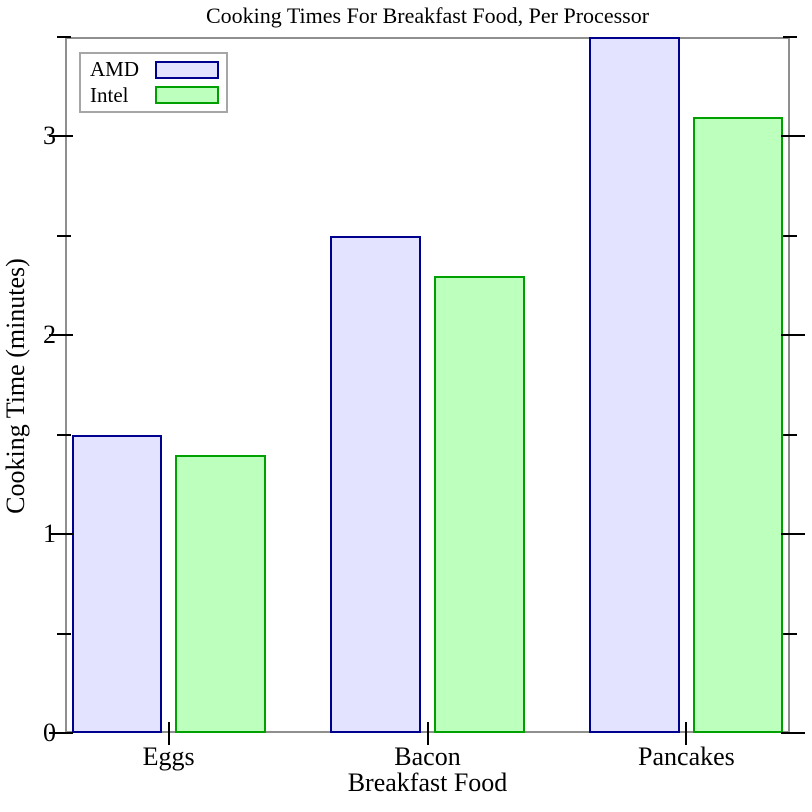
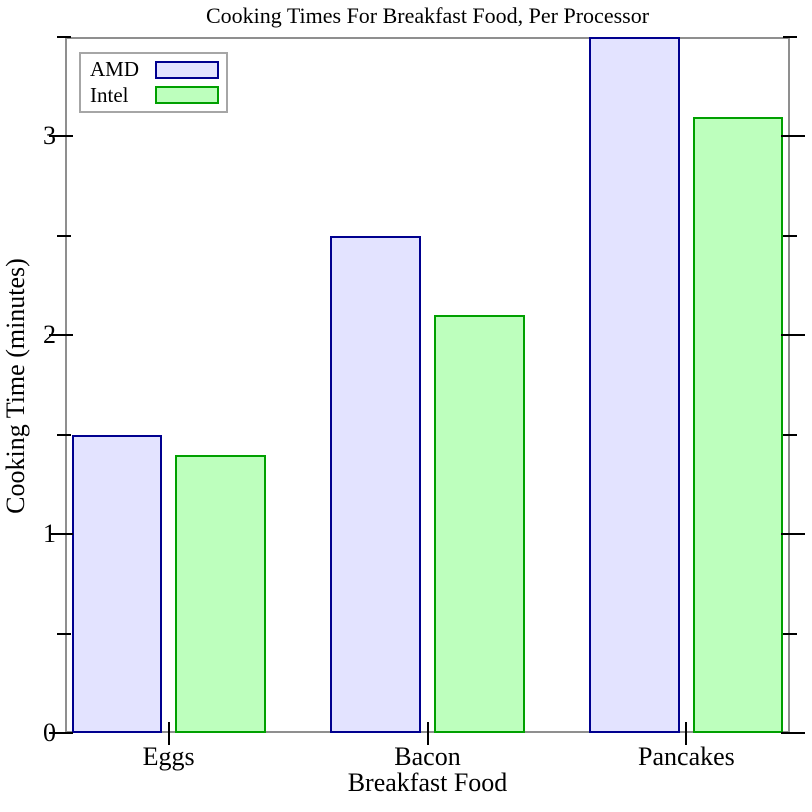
Intel/Bacon: 2.3 -> 2.1
